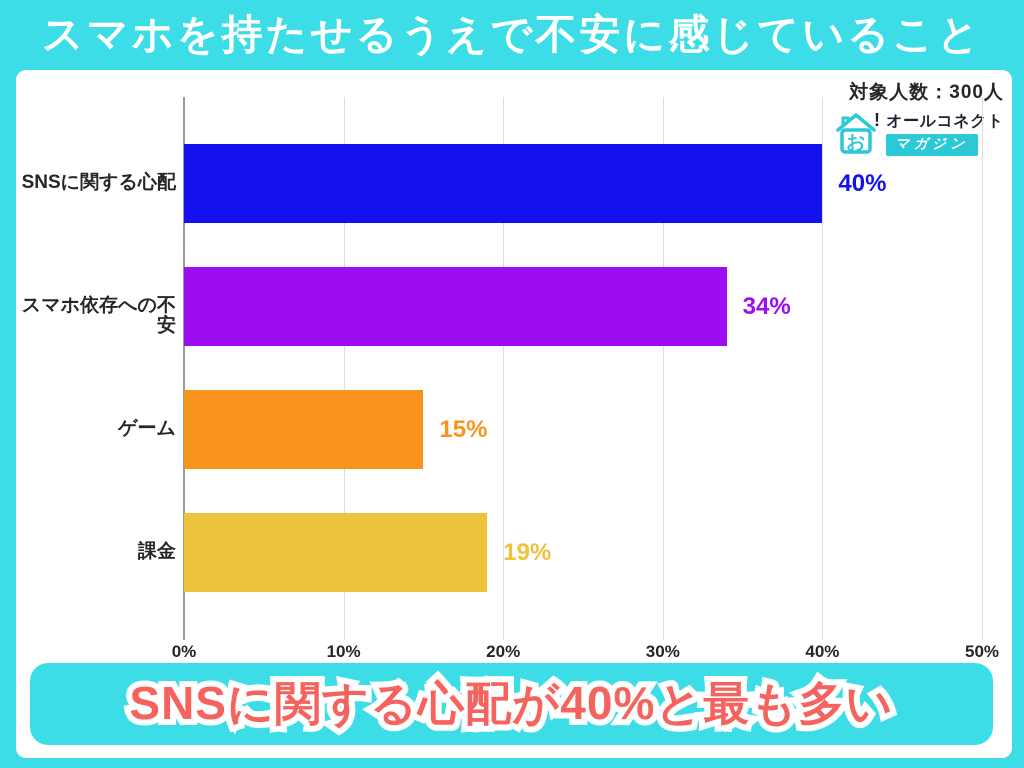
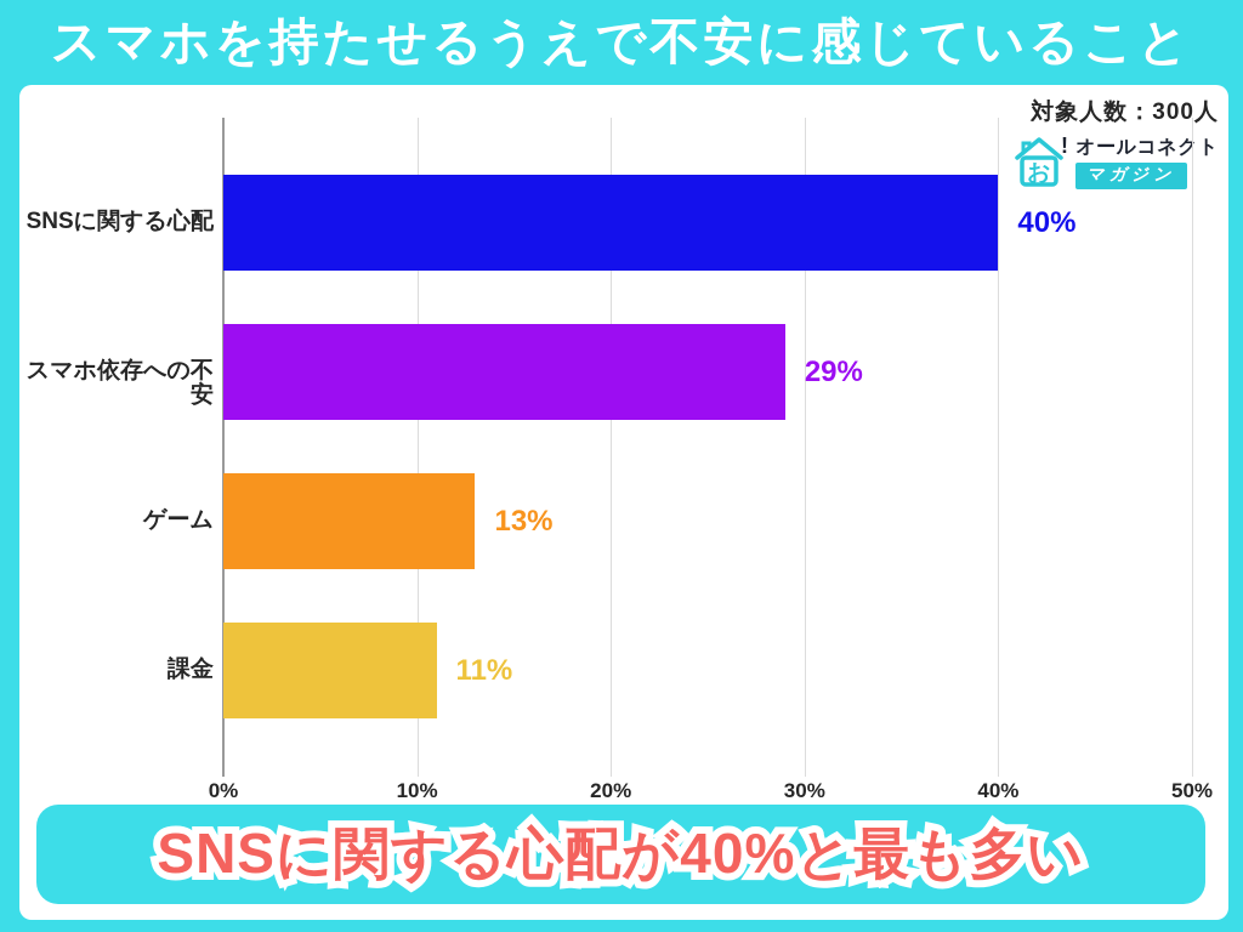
スマホ依存への不安: 34% -> 29%
ゲーム: 15% -> 13%
課金: 19% -> 11%
